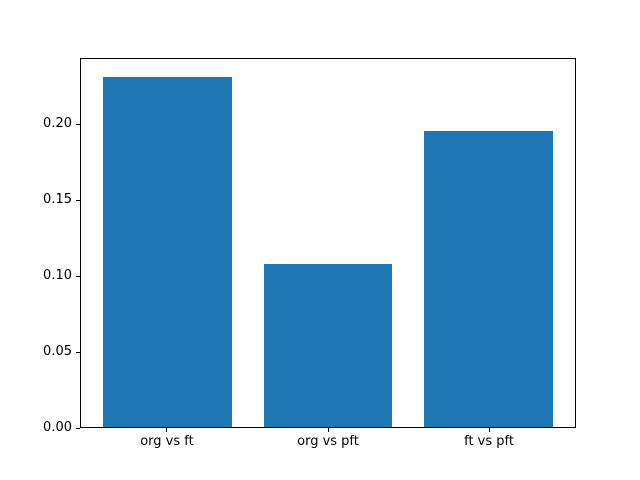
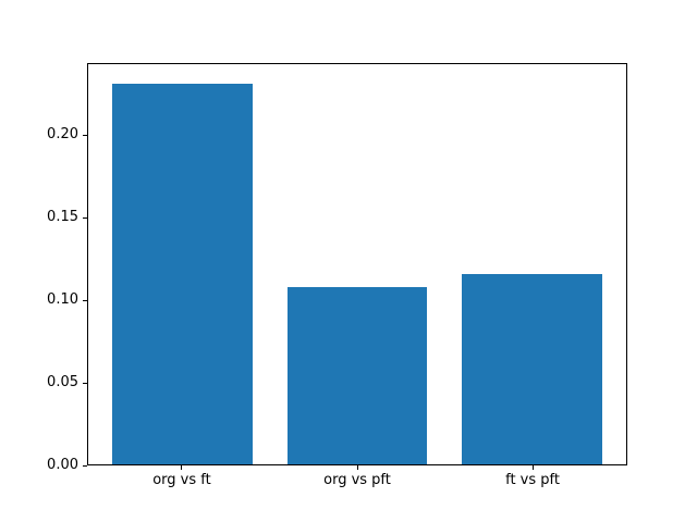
ft vs pft: 0.196 -> 0.116
